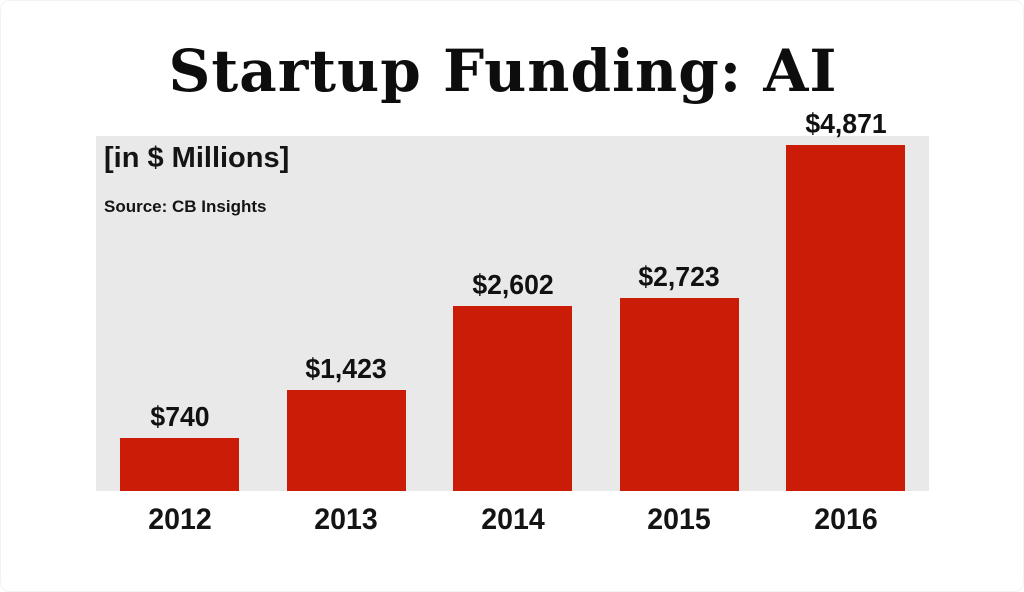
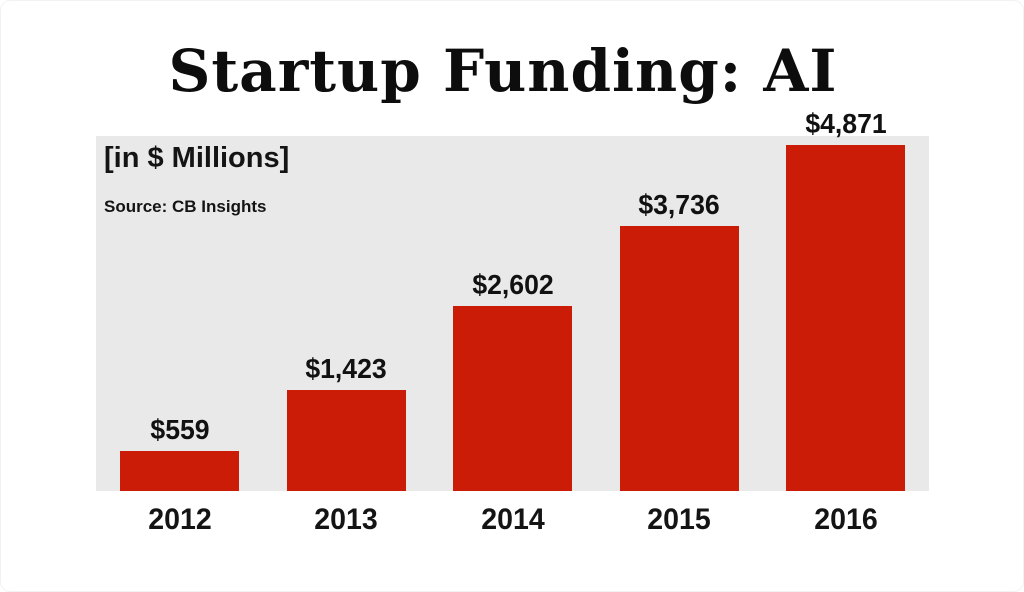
2012: $740 -> $559
2015: $2,723 -> $3,736
